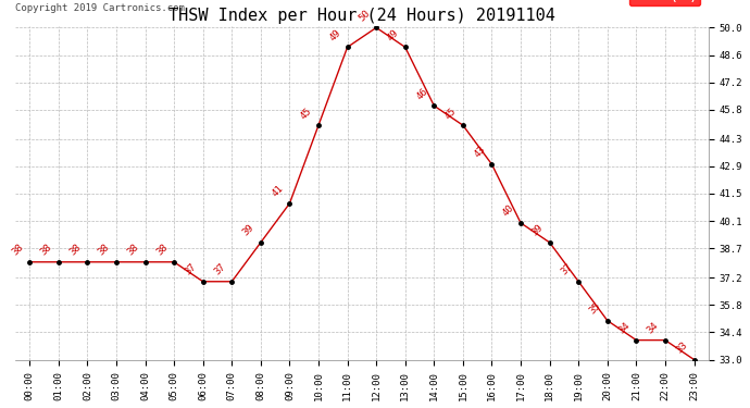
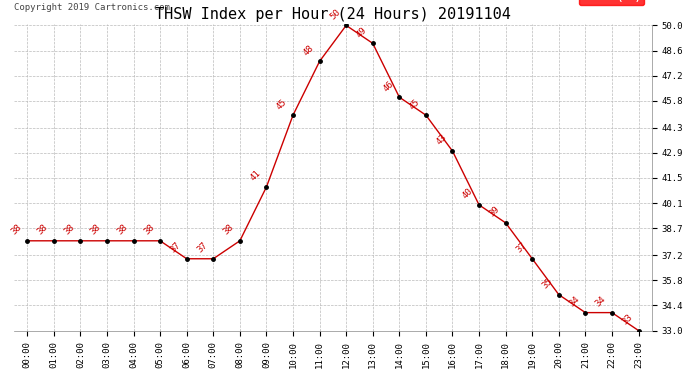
08:00: 39 -> 38
11:00: 49 -> 48
